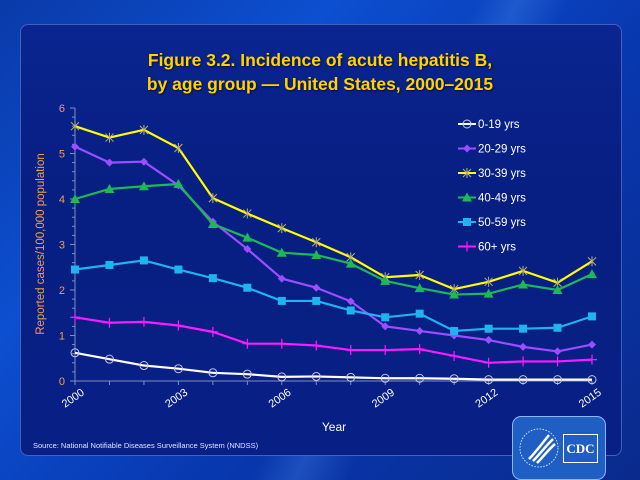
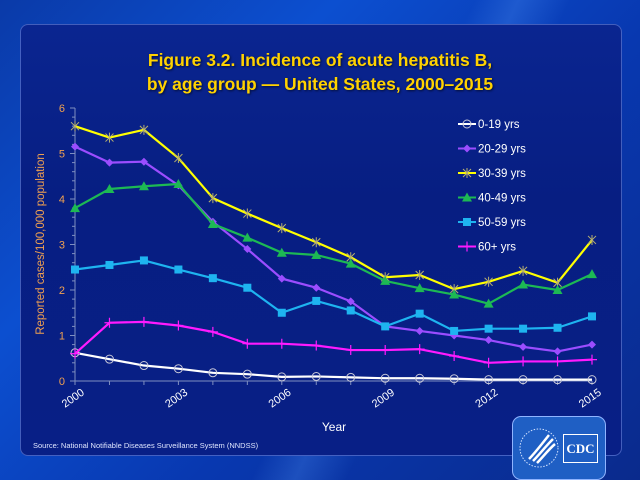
40-49 yrs/2000: 4.0 -> 3.8
60+ yrs/2000: 1.4 -> 0.6
30-39 yrs/2003: 5.1 -> 4.9
50-59 yrs/2006: 1.8 -> 1.5
50-59 yrs/2009: 1.4 -> 1.2
40-49 yrs/2012: 1.9 -> 1.7
30-39 yrs/2015: 2.6 -> 3.1
